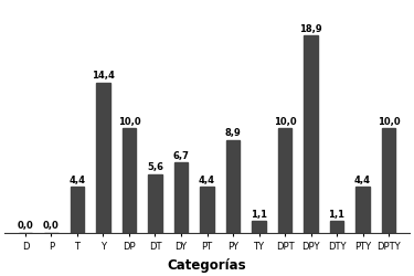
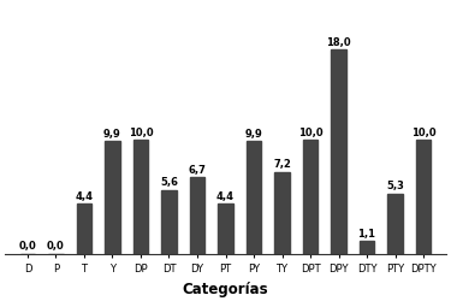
Y: 14,4 -> 9,9
PY: 8,9 -> 9,9
TY: 1,1 -> 7,2
DPY: 18,9 -> 18,0
PTY: 4,4 -> 5,3
